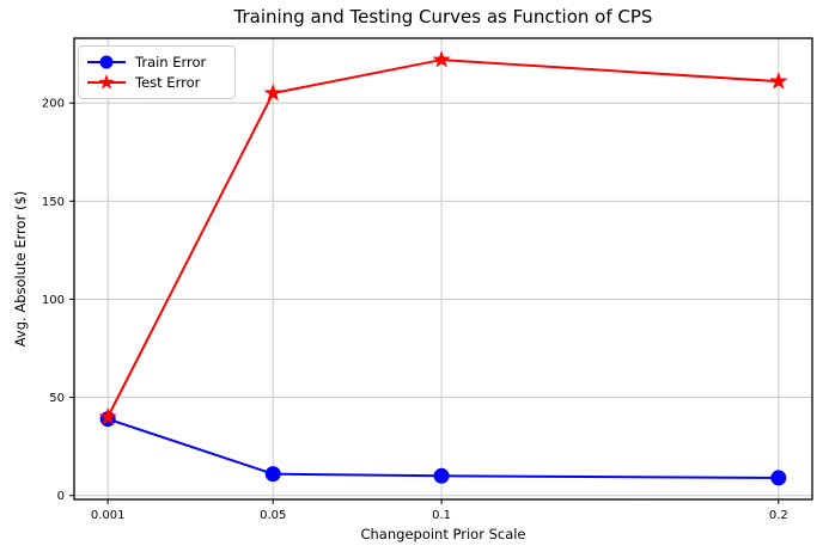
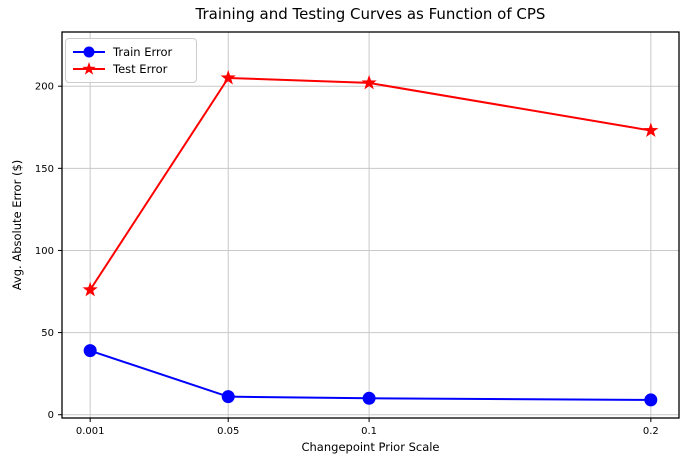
Test Error/0.001: 40 -> 76
Test Error/0.1: 222 -> 202
Test Error/0.2: 211 -> 173
